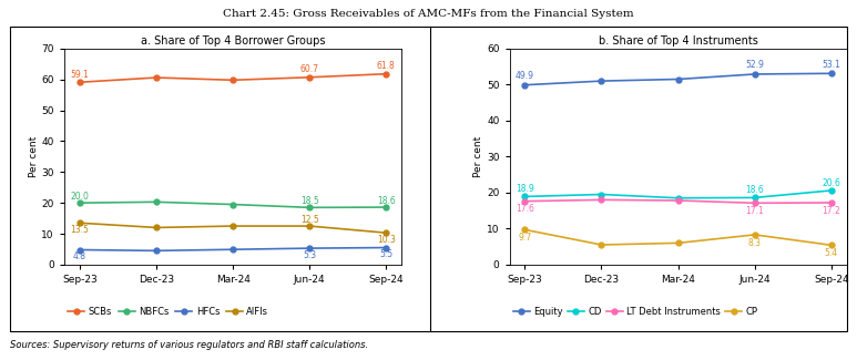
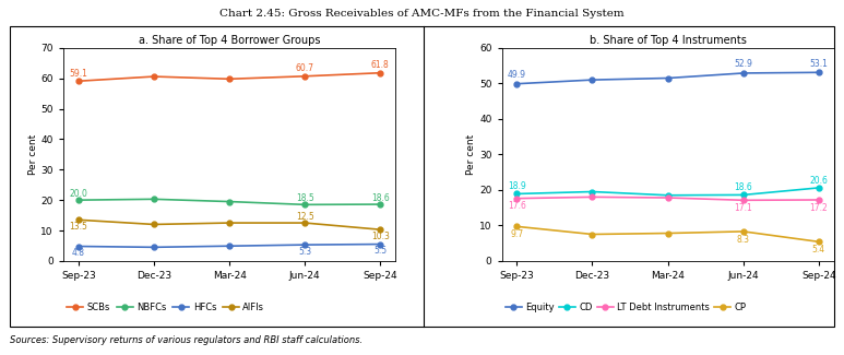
b. Share of Top 4 Instruments/CP/Dec-23: 5.5 -> 7.5
b. Share of Top 4 Instruments/CP/Mar-24: 6.0 -> 7.8
